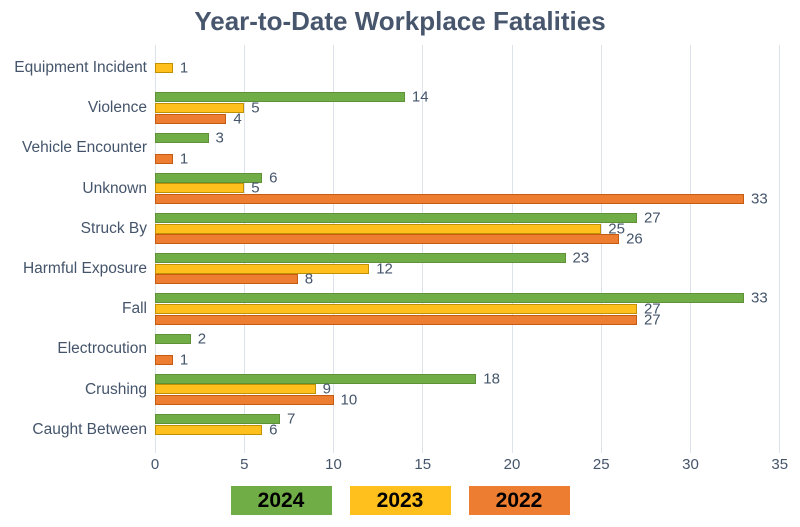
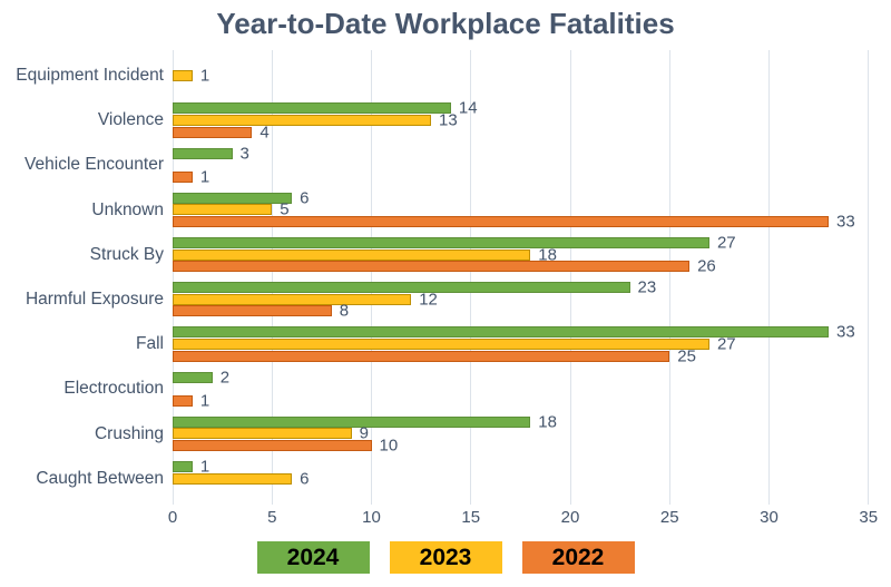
2023/Violence: 5 -> 13
2023/Struck By: 25 -> 18
2022/Fall: 27 -> 25
2024/Caught Between: 7 -> 1
